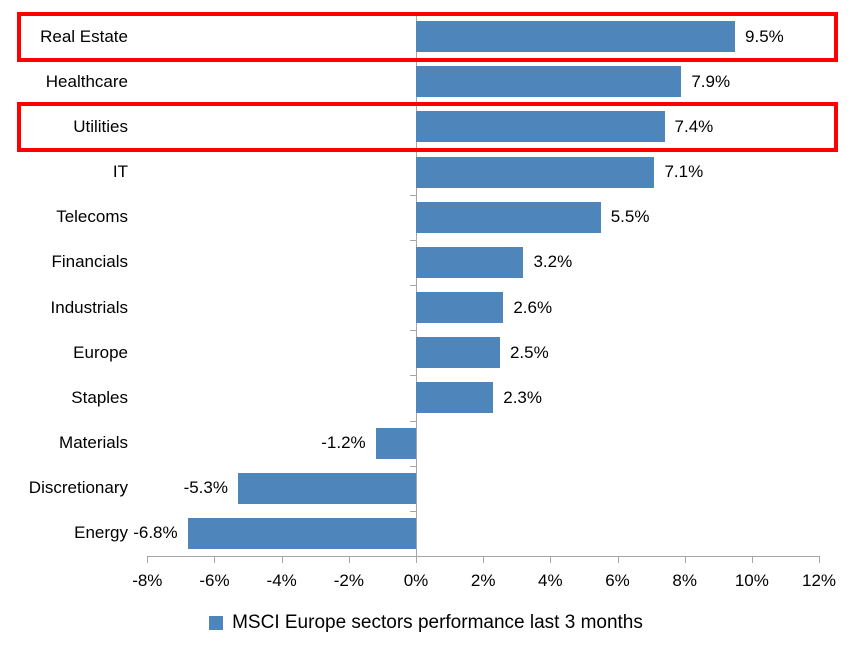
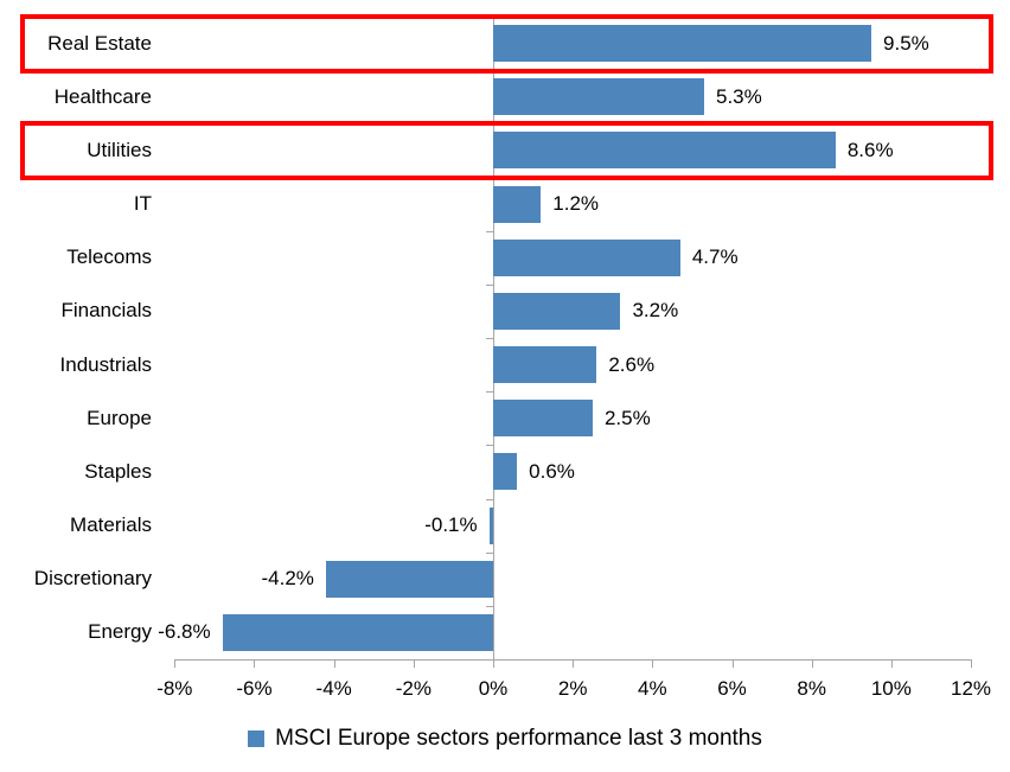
Healthcare: 7.9% -> 5.3%
Utilities: 7.4% -> 8.6%
IT: 7.1% -> 1.2%
Telecoms: 5.5% -> 4.7%
Staples: 2.3% -> 0.6%
Materials: -1.2% -> -0.1%
Discretionary: -5.3% -> -4.2%
